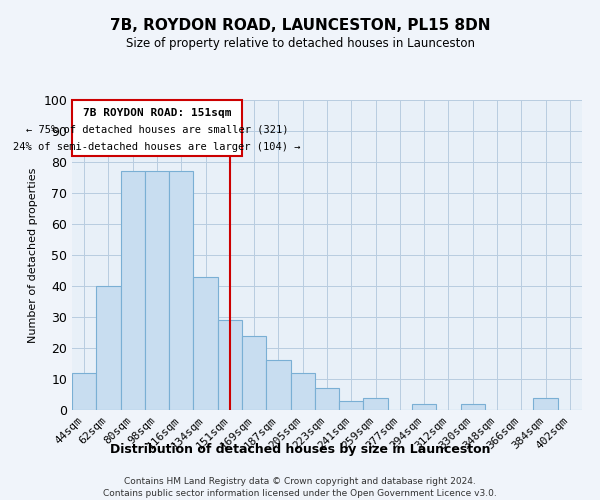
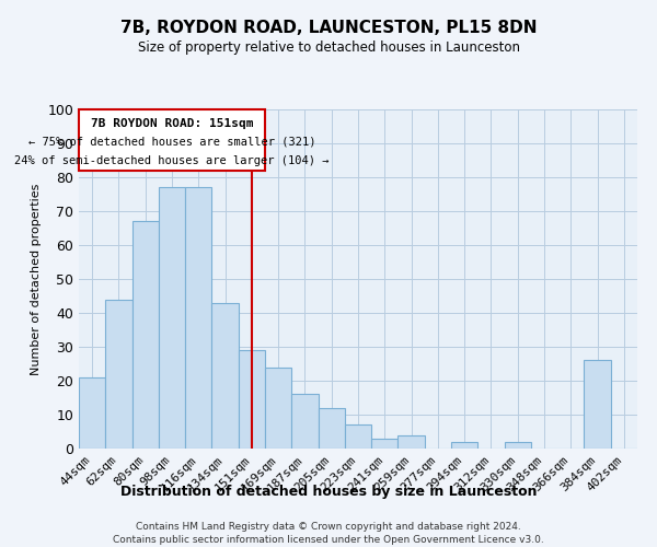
44sqm: 12 -> 21
62sqm: 40 -> 44
80sqm: 77 -> 67
384sqm: 4 -> 26
